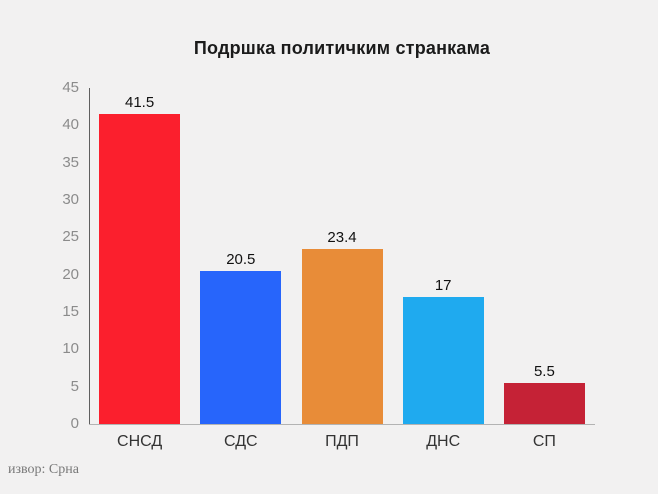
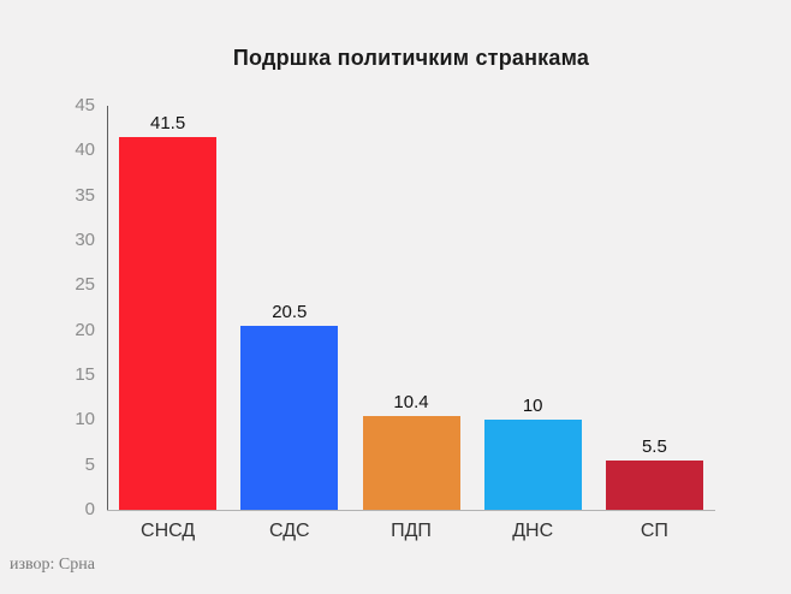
ПДП: 23.4 -> 10.4
ДНС: 17 -> 10
